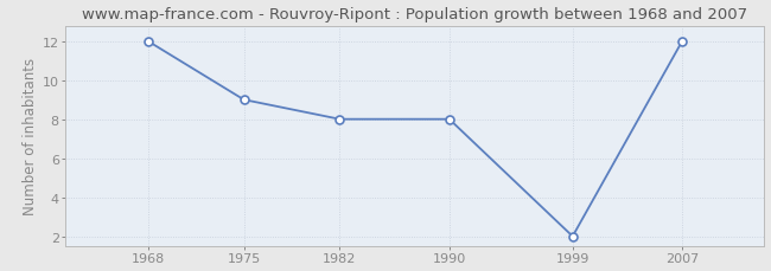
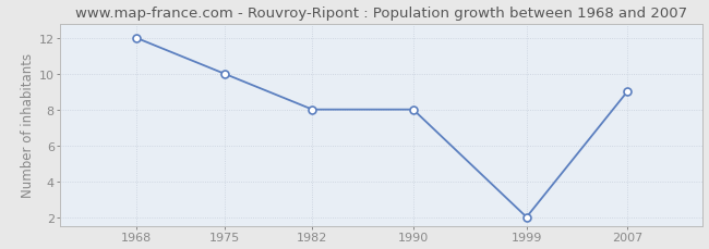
1975: 9 -> 10
2007: 12 -> 9
